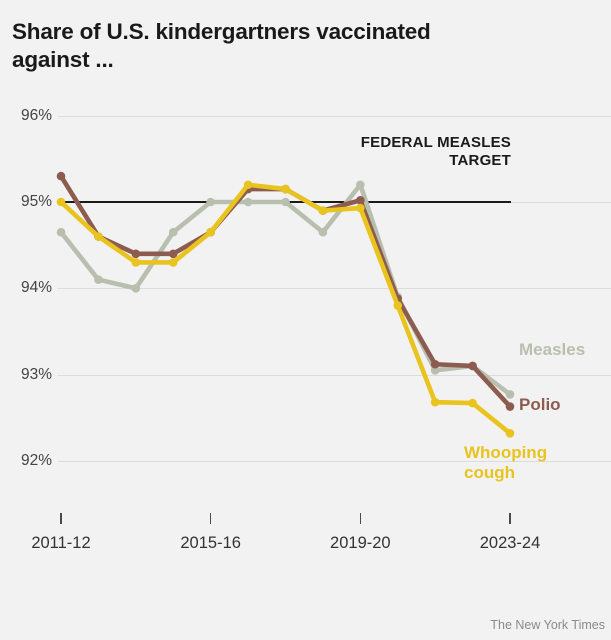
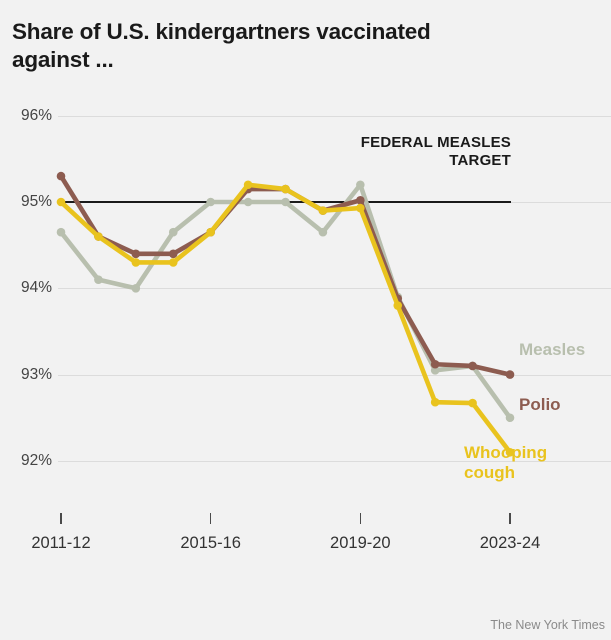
Measles/2023-24: 92.8% -> 92.5%
Polio/2023-24: 92.6% -> 93.0%
Whooping cough/2023-24: 92.3% -> 92.1%
